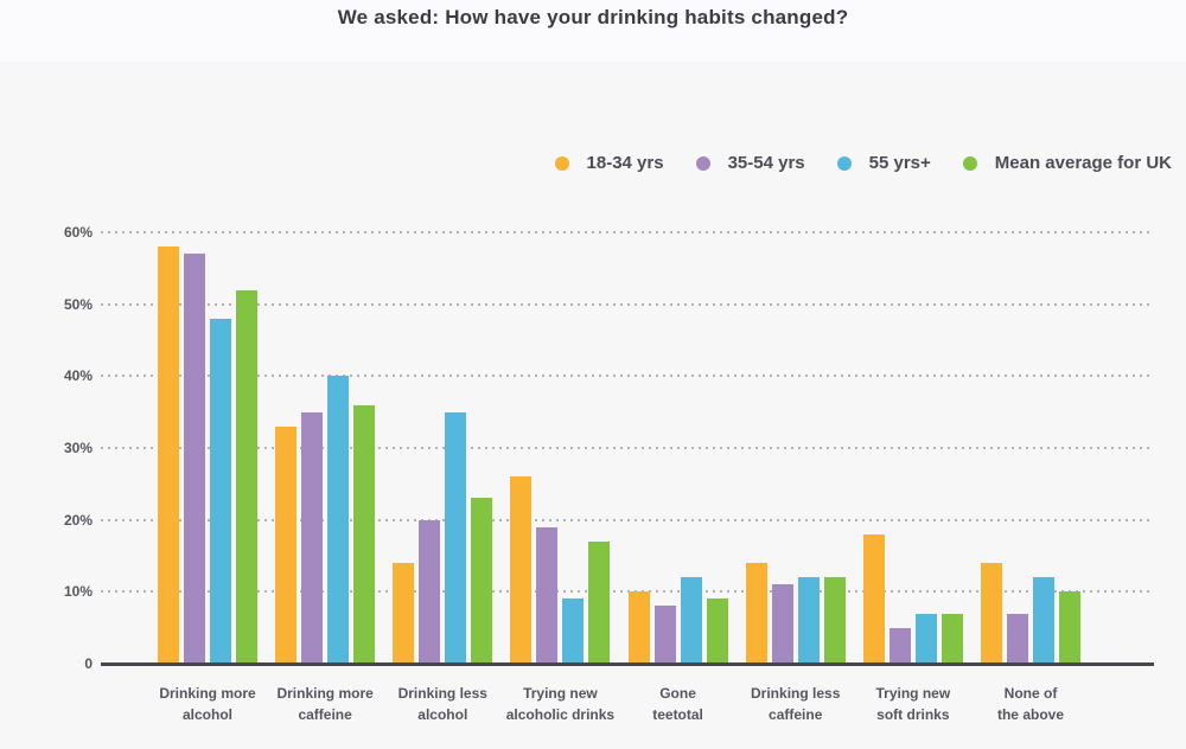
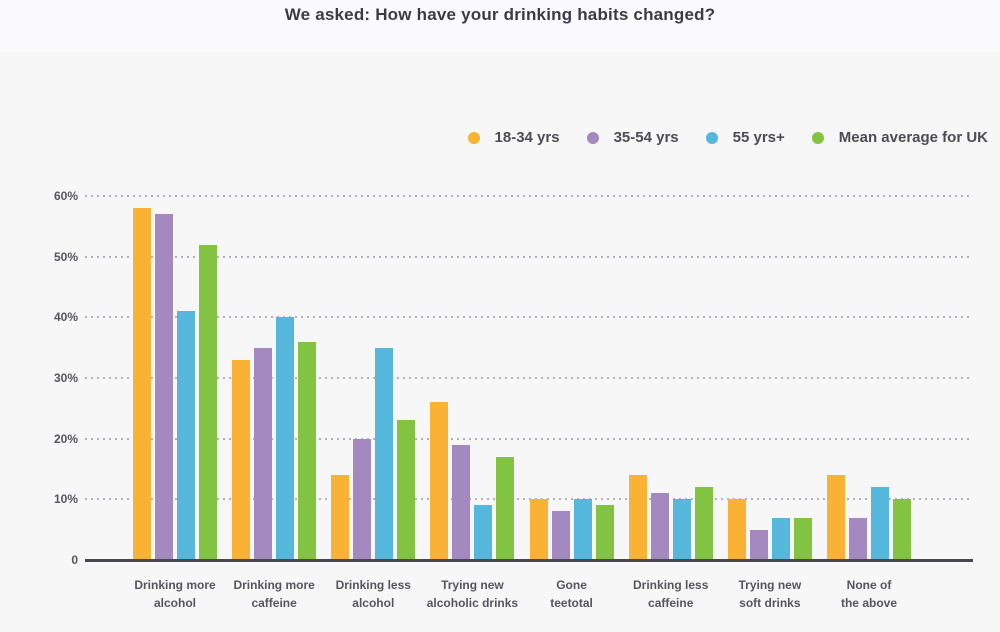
55 yrs+/Drinking more alcohol: 48% -> 41%
55 yrs+/Gone teetotal: 12% -> 10%
55 yrs+/Drinking less caffeine: 12% -> 10%
18-34 yrs/Trying new soft drinks: 18% -> 10%
